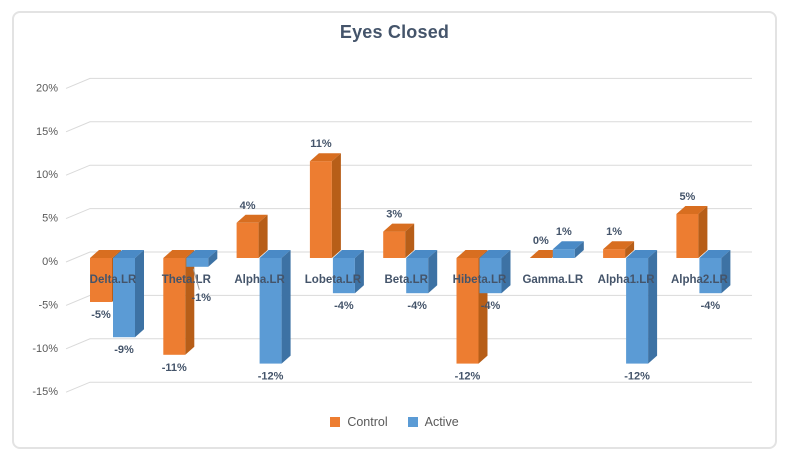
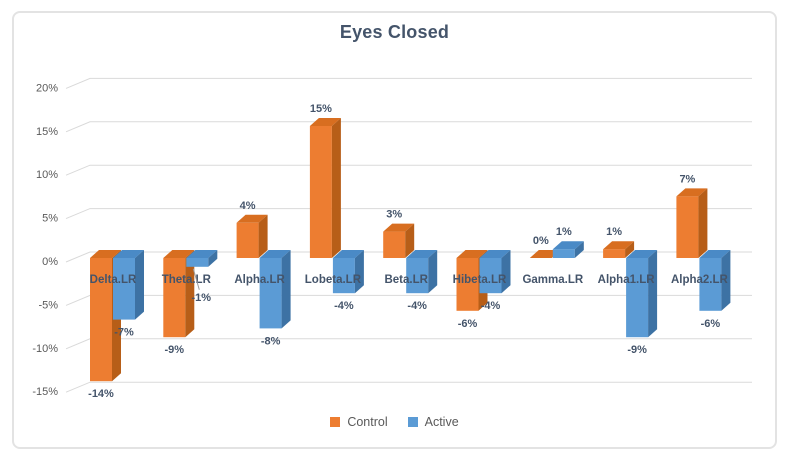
Control/Delta.LR: -5% -> -14%
Active/Delta.LR: -9% -> -7%
Control/Theta.LR: -11% -> -9%
Active/Alpha.LR: -12% -> -8%
Control/Lobeta.LR: 11% -> 15%
Control/Hibeta.LR: -12% -> -6%
Active/Alpha1.LR: -12% -> -9%
Control/Alpha2.LR: 5% -> 7%
Active/Alpha2.LR: -4% -> -6%
